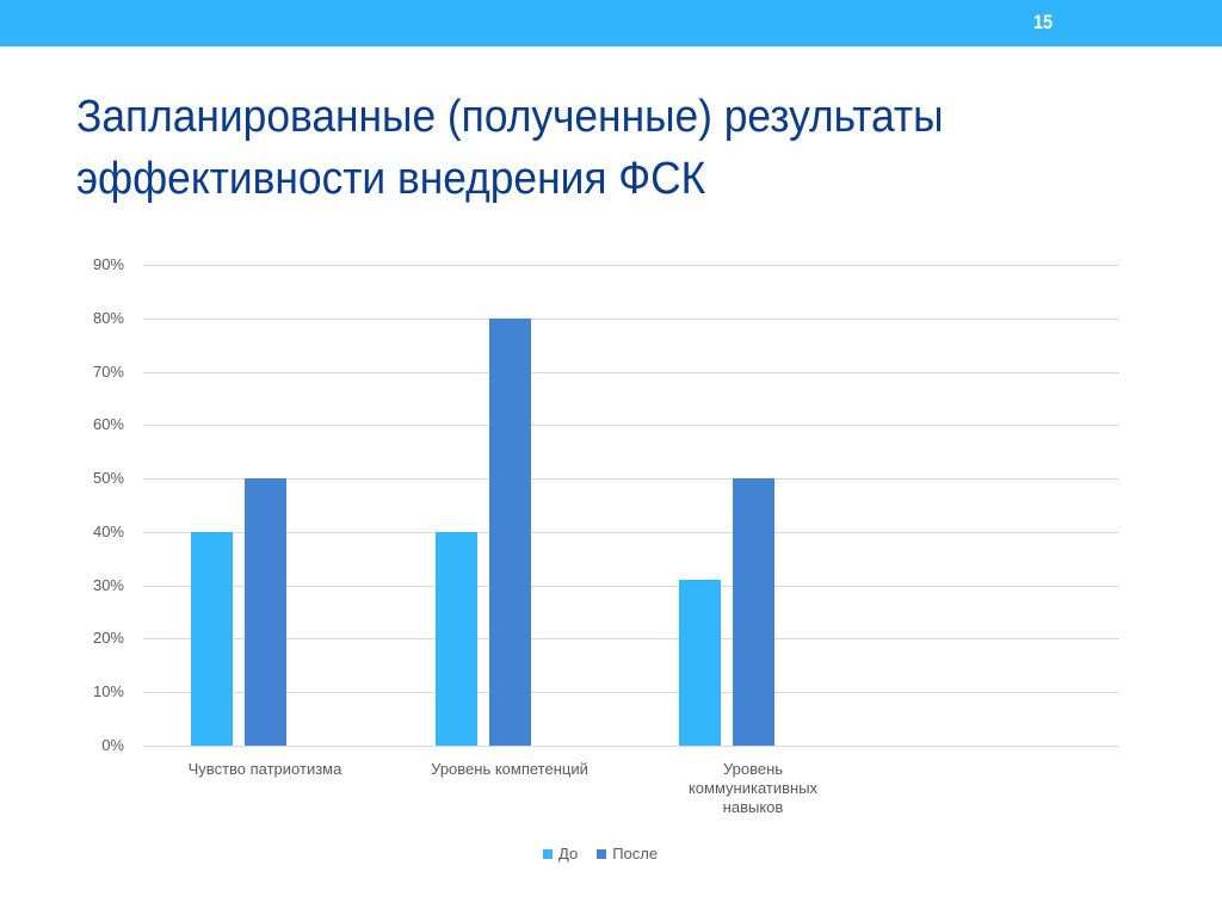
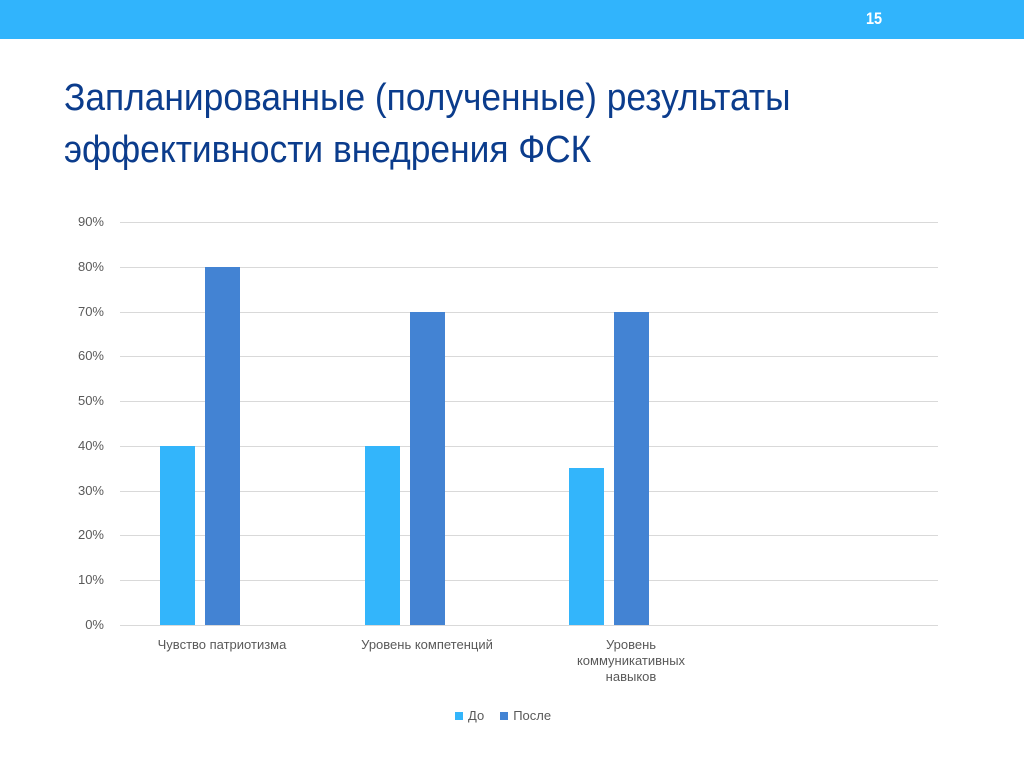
После/Чувство патриотизма: 50% -> 80%
После/Уровень компетенций: 80% -> 70%
До/Уровень коммуникативных навыков: 31% -> 35%
После/Уровень коммуникативных навыков: 50% -> 70%
